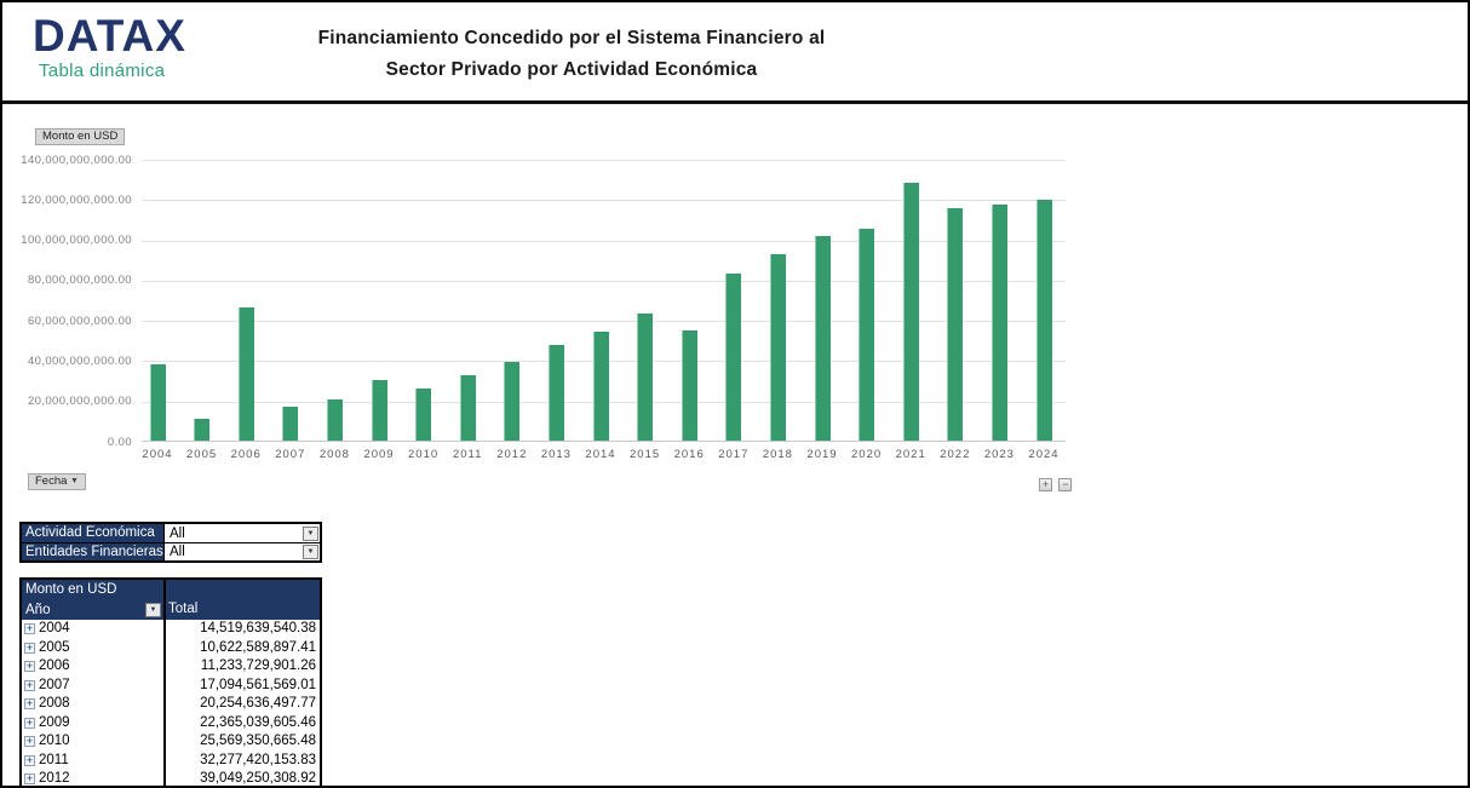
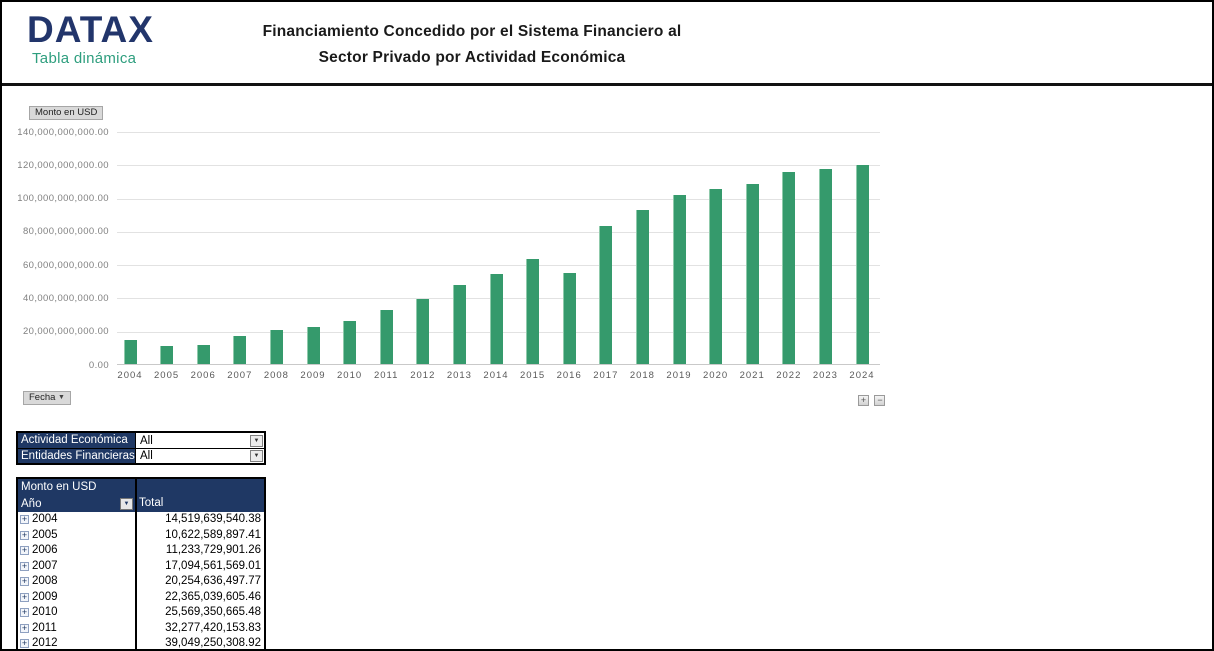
2004: 38000000000 -> 15000000000
2006: 66000000000 -> 11000000000
2009: 30000000000 -> 22000000000
2021: 128000000000 -> 108000000000
